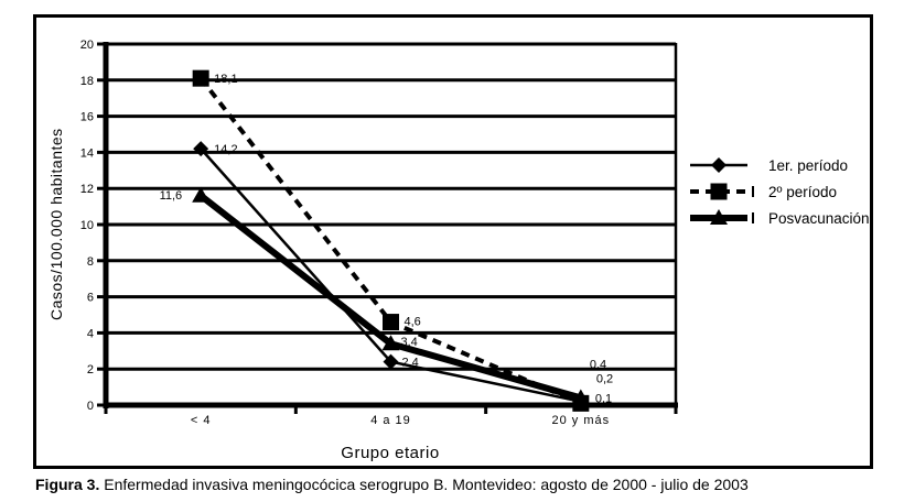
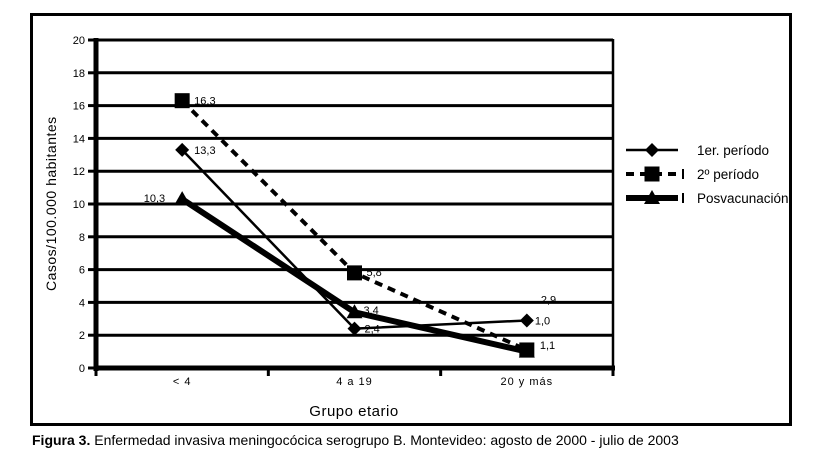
1er. período/< 4: 14,2 -> 13,3
2º período/< 4: 18,1 -> 16,3
Posvacunación/< 4: 11,6 -> 10,3
2º período/4 a 19: 4,6 -> 5,8
1er. período/20 y más: 0,2 -> 2,9
2º período/20 y más: 0,1 -> 1,1
Posvacunación/20 y más: 0,4 -> 1,0
